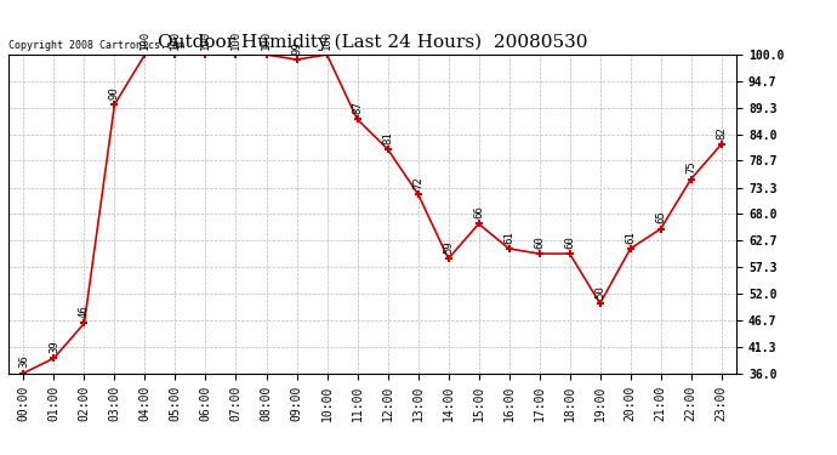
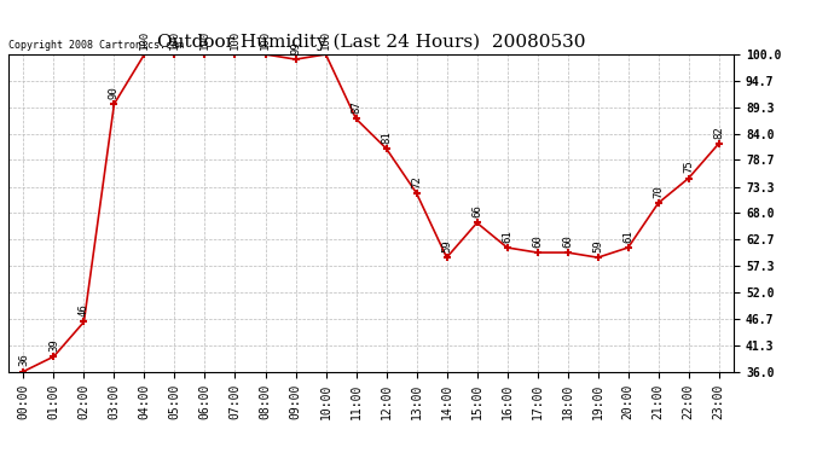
19:00: 50 -> 59
21:00: 65 -> 70
